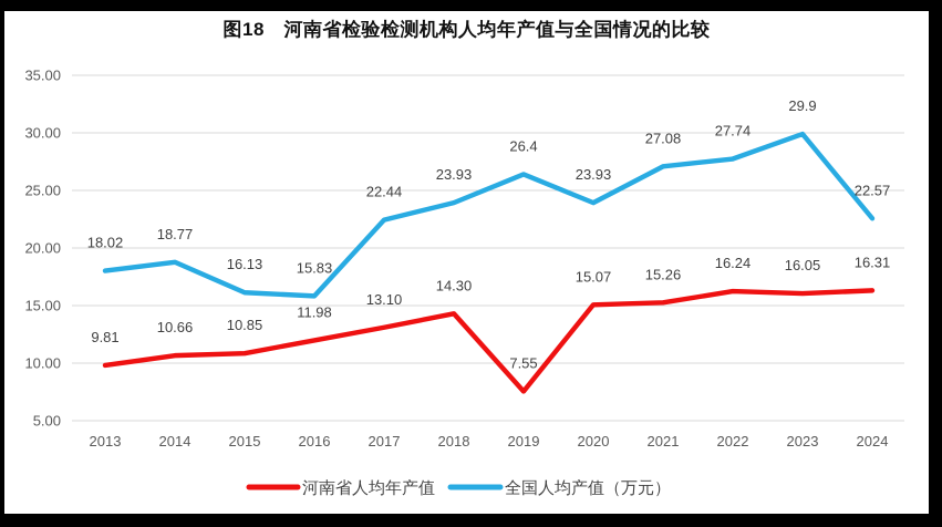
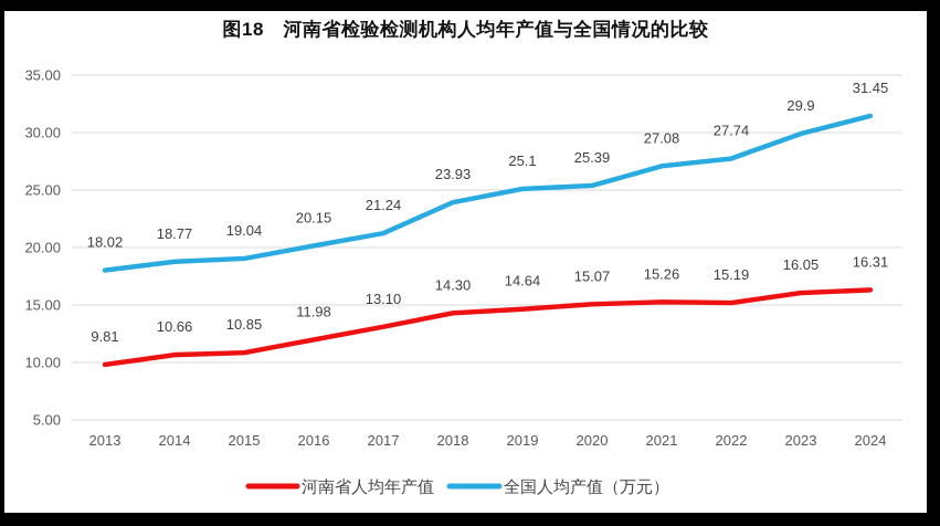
全国人均产值（万元）/2015: 16.13 -> 19.04
全国人均产值（万元）/2016: 15.83 -> 20.15
全国人均产值（万元）/2017: 22.44 -> 21.24
河南省人均年产值/2019: 7.55 -> 14.64
全国人均产值（万元）/2019: 26.4 -> 25.1
全国人均产值（万元）/2020: 23.93 -> 25.39
河南省人均年产值/2022: 16.24 -> 15.19
全国人均产值（万元）/2024: 22.57 -> 31.45
